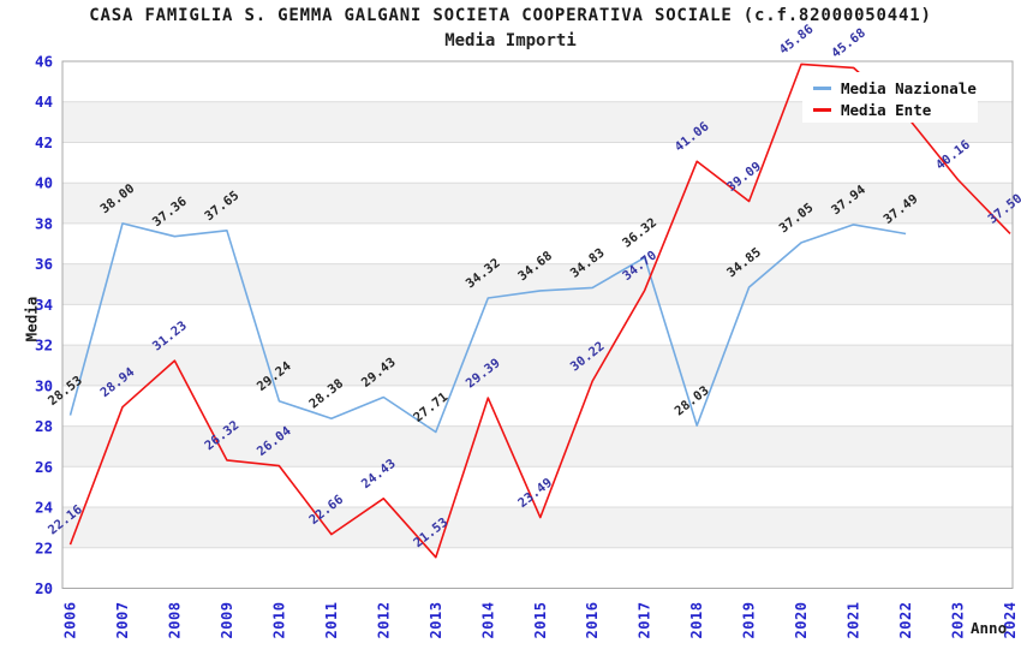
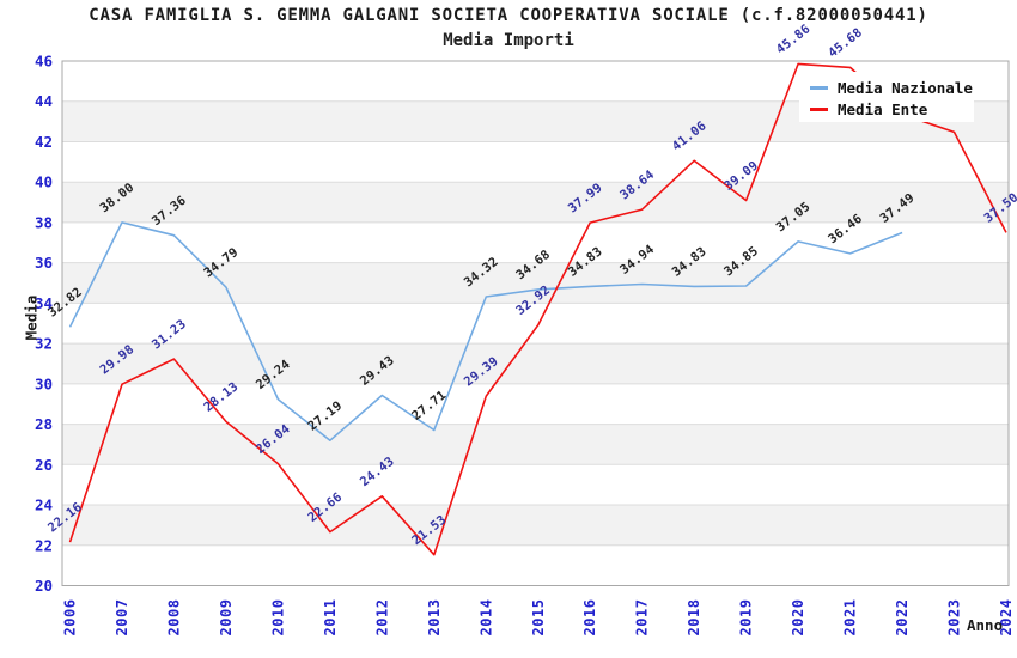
Media Nazionale/2006: 28.53 -> 32.82
Media Ente/2007: 28.94 -> 29.98
Media Nazionale/2009: 37.65 -> 34.79
Media Ente/2009: 26.32 -> 28.13
Media Nazionale/2011: 28.38 -> 27.19
Media Ente/2015: 23.49 -> 32.92
Media Ente/2016: 30.22 -> 37.99
Media Nazionale/2017: 36.32 -> 34.94
Media Ente/2017: 34.70 -> 38.64
Media Nazionale/2018: 28.03 -> 34.83
Media Nazionale/2021: 37.94 -> 36.46
Media Ente/2023: 40.16 -> 42.48
